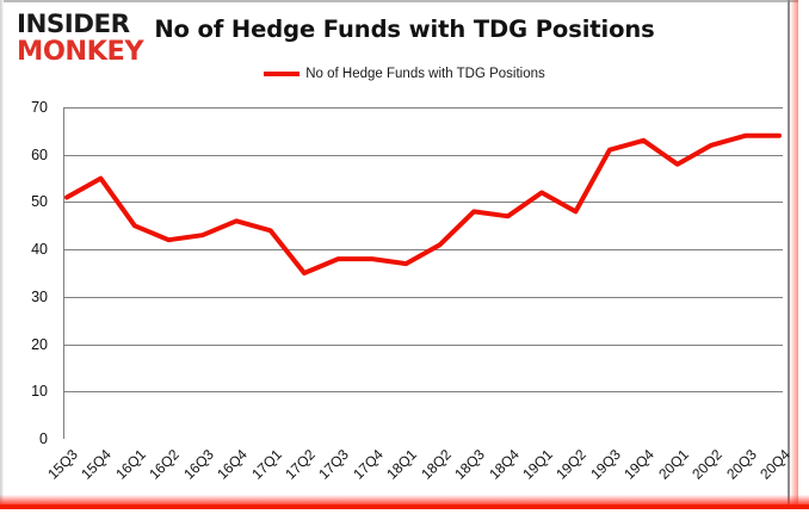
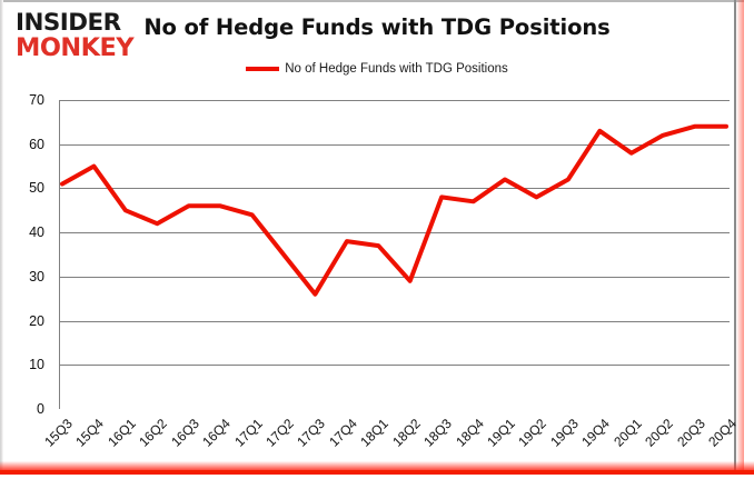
16Q3: 43 -> 46
17Q3: 38 -> 26
18Q2: 41 -> 29
19Q3: 61 -> 52
